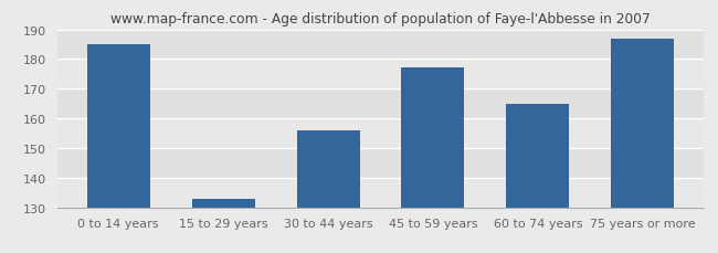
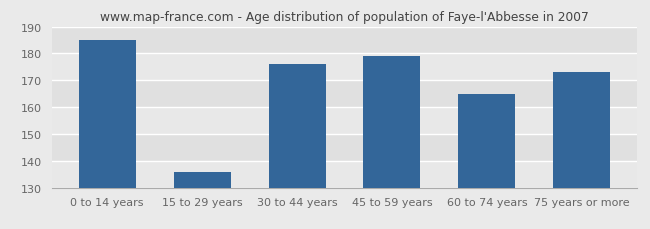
15 to 29 years: 133 -> 136
30 to 44 years: 156 -> 176
45 to 59 years: 177 -> 179
75 years or more: 187 -> 173
